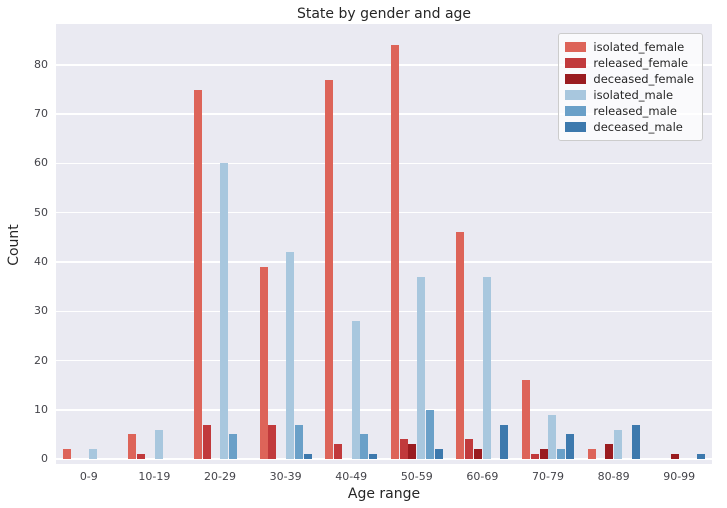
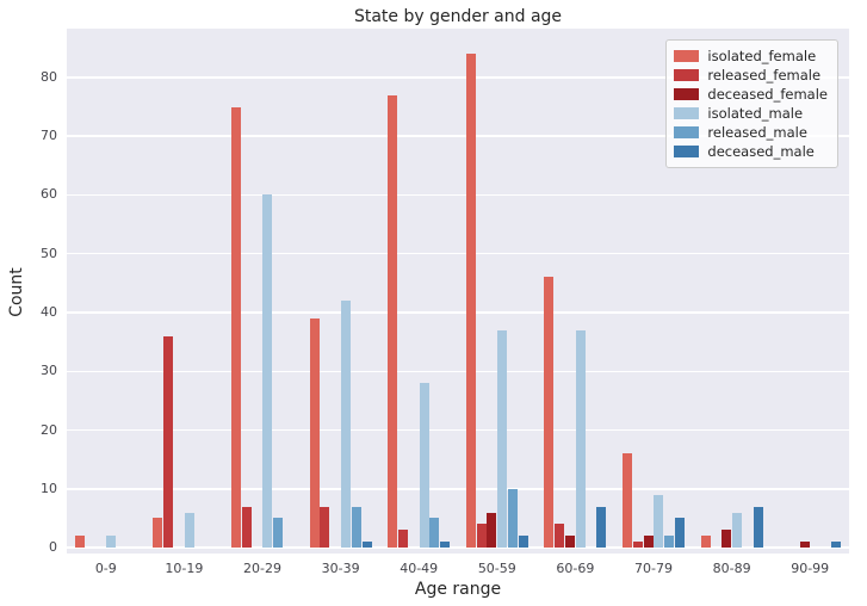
released_female/10-19: 1 -> 36
deceased_female/50-59: 3 -> 6
